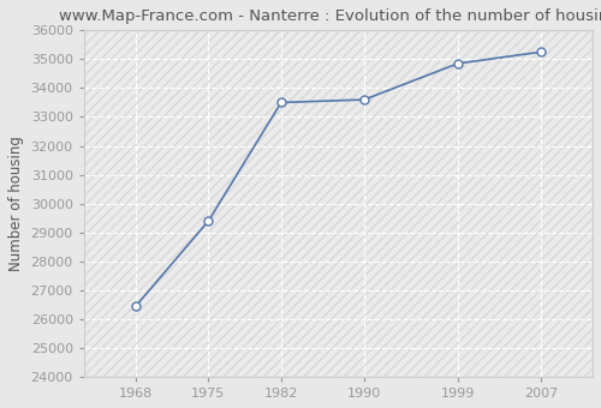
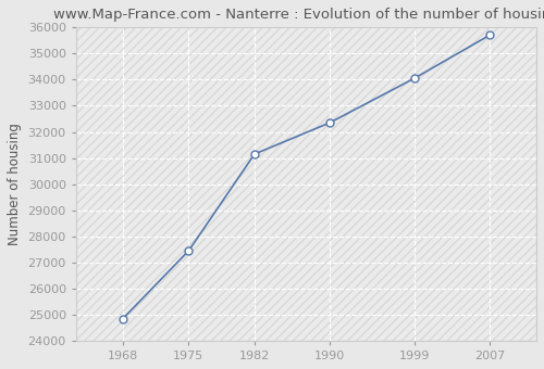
1968: 26450 -> 24850
1975: 29400 -> 27450
1982: 33500 -> 31150
1990: 33600 -> 32350
1999: 34850 -> 34050
2007: 35250 -> 35700
